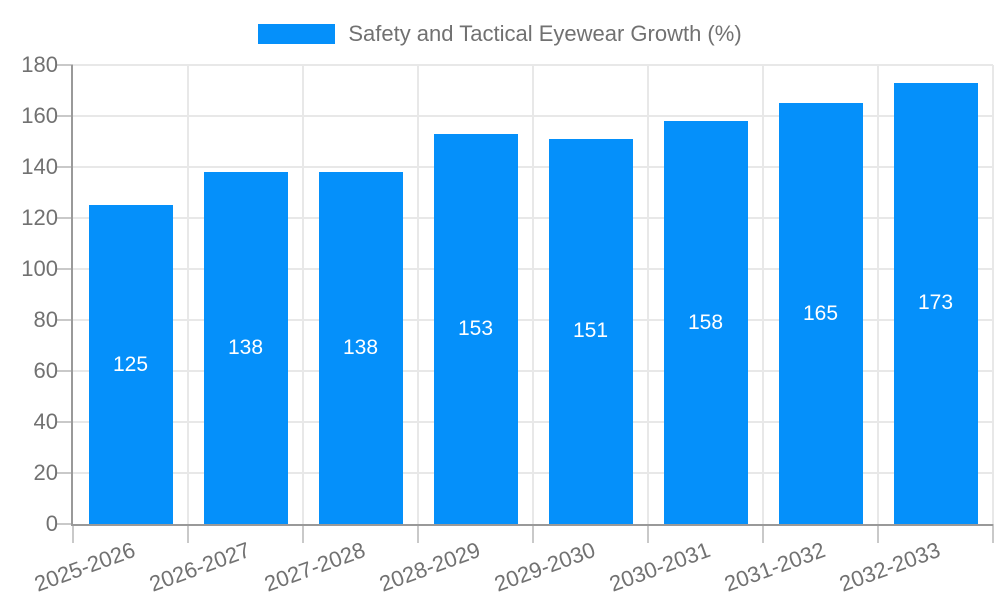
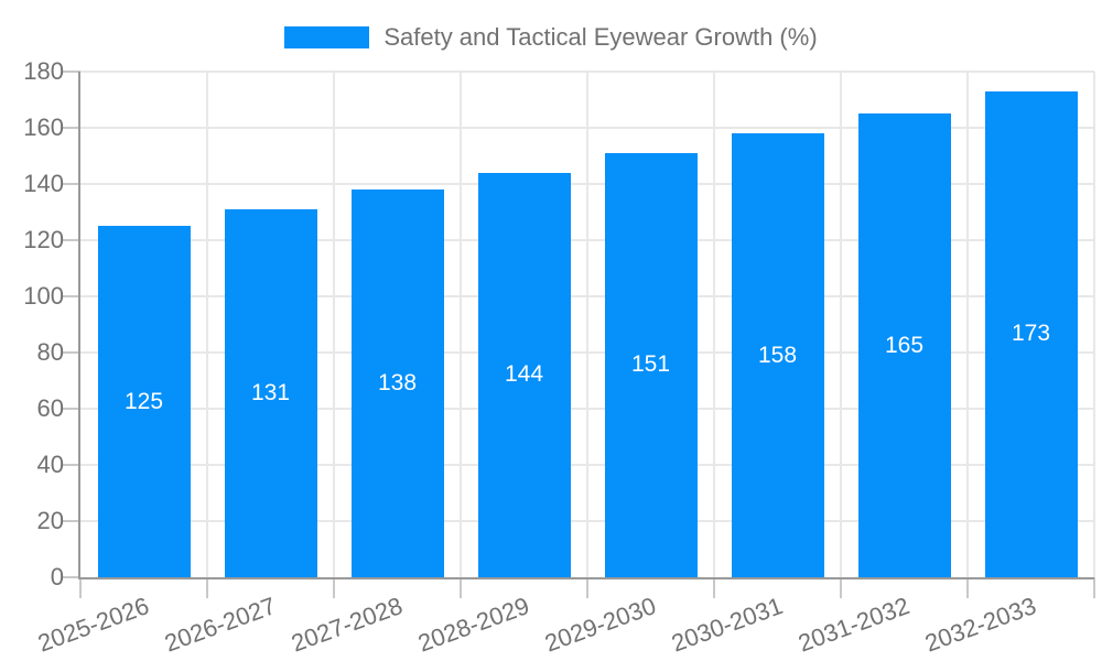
2026-2027: 138 -> 131
2028-2029: 153 -> 144
